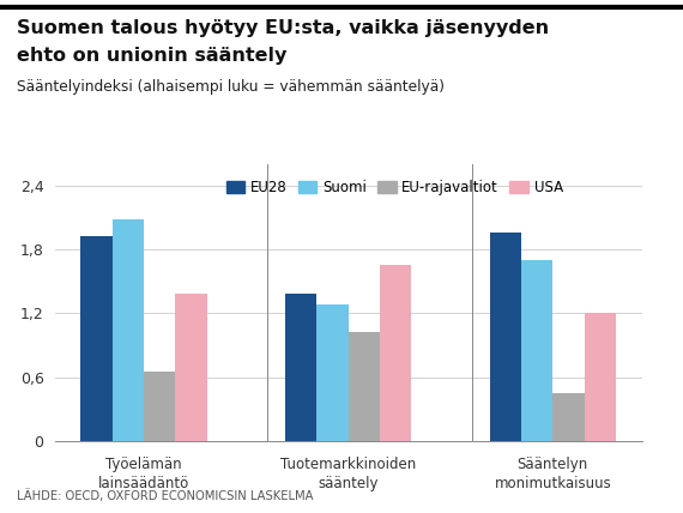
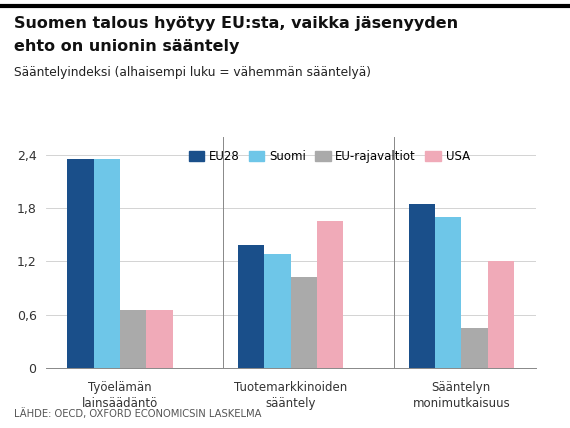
EU28/Työelämän lainsäädäntö: 1,92 -> 2,35
Suomi/Työelämän lainsäädäntö: 2,08 -> 2,35
USA/Työelämän lainsäädäntö: 1,38 -> 0,65
EU28/Sääntelyn monimutkaisuus: 1,96 -> 1,85
